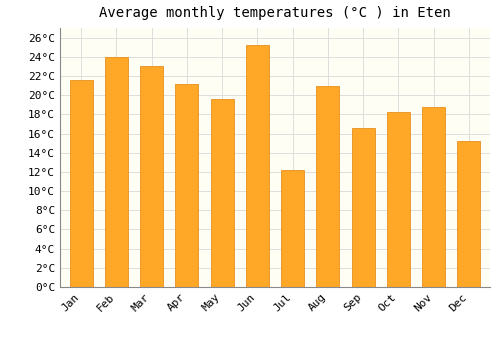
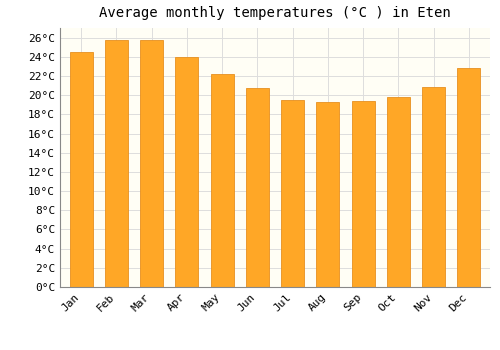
Jan: 21.6°C -> 24.5°C
Feb: 24.0°C -> 25.7°C
Mar: 23.0°C -> 25.7°C
Apr: 21.2°C -> 24.0°C
May: 19.6°C -> 22.2°C
Jun: 25.2°C -> 20.7°C
Jul: 12.2°C -> 19.5°C
Aug: 21.0°C -> 19.3°C
Sep: 16.6°C -> 19.4°C
Oct: 18.2°C -> 19.8°C
Nov: 18.8°C -> 20.8°C
Dec: 15.2°C -> 22.8°C
